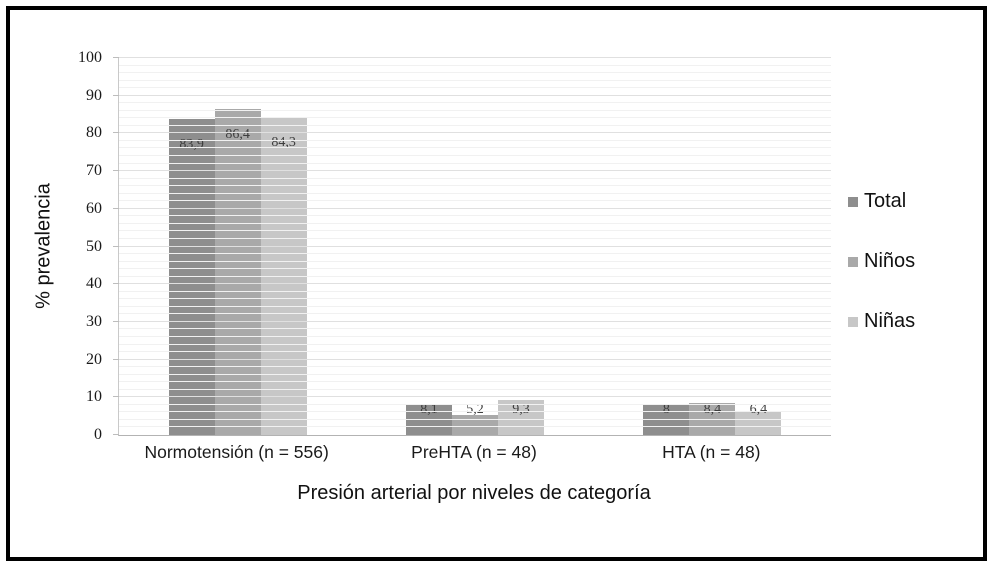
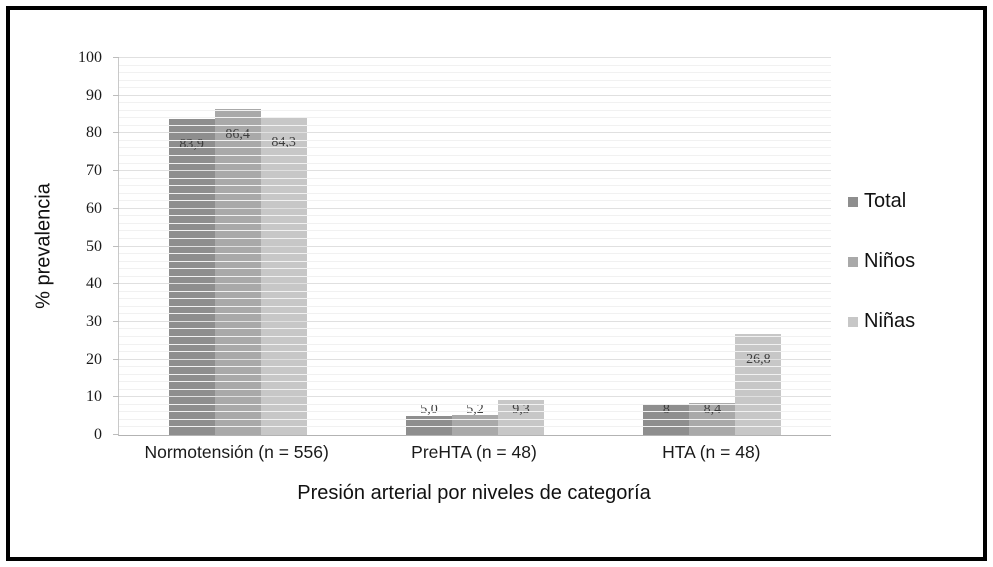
Total/PreHTA (n = 48): 8,1 -> 5,0
Niñas/HTA (n = 48): 6,4 -> 26,8
